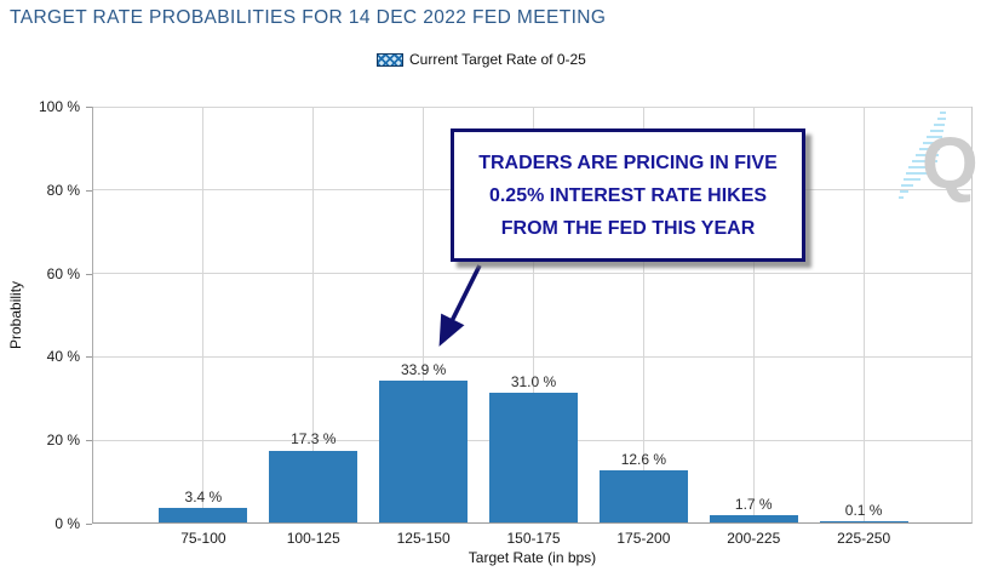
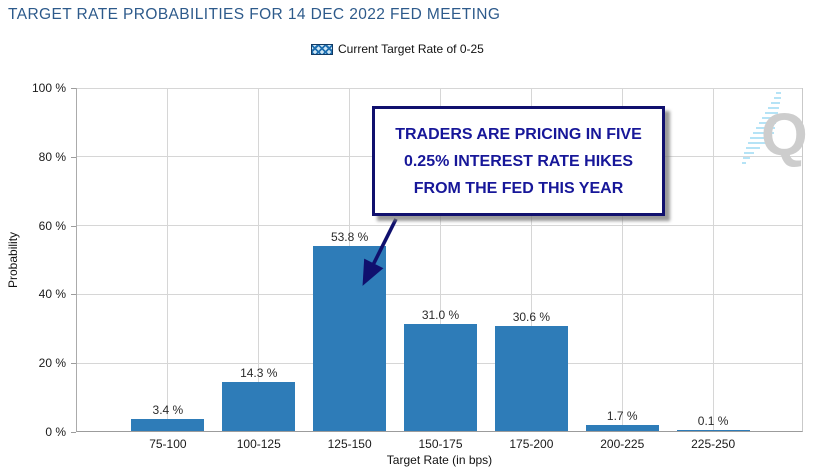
100-125: 17.3 -> 14.3
125-150: 33.9 -> 53.8
175-200: 12.6 -> 30.6
